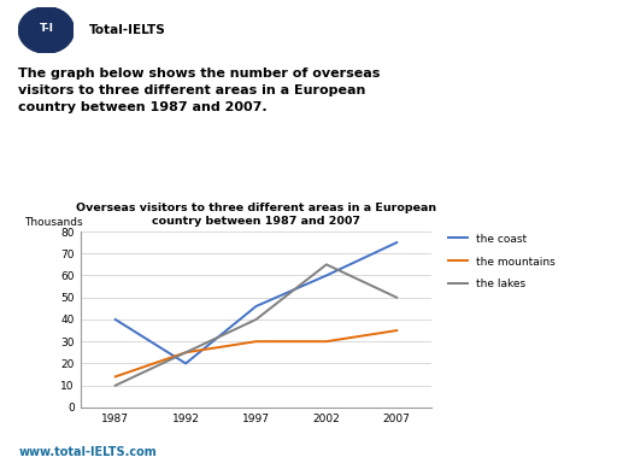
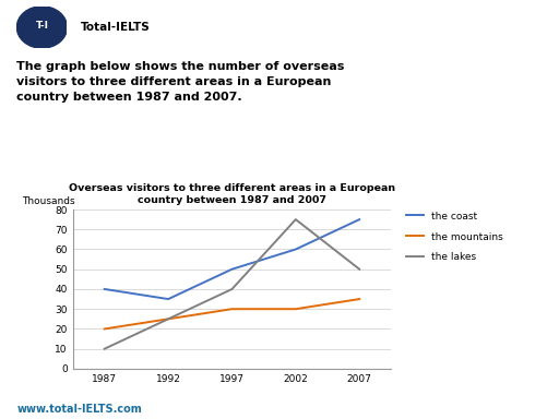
the mountains/1987: 14 -> 20
the coast/1992: 20 -> 35
the coast/1997: 46 -> 50
the lakes/2002: 65 -> 75
